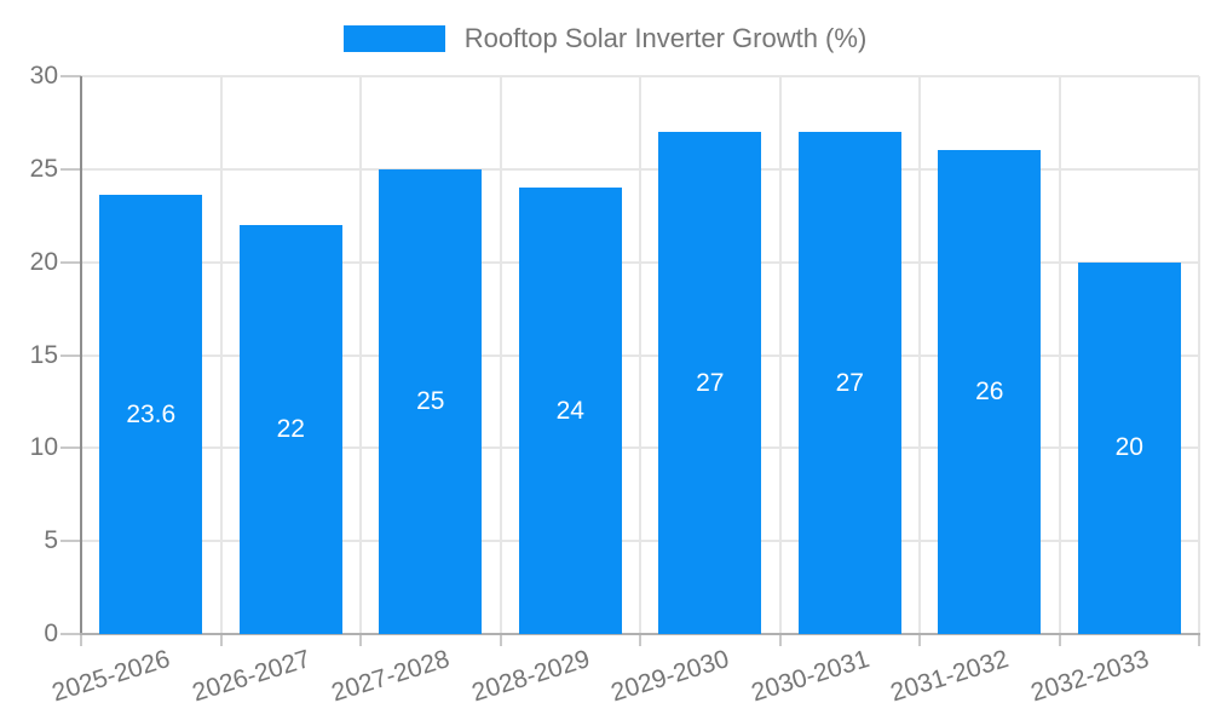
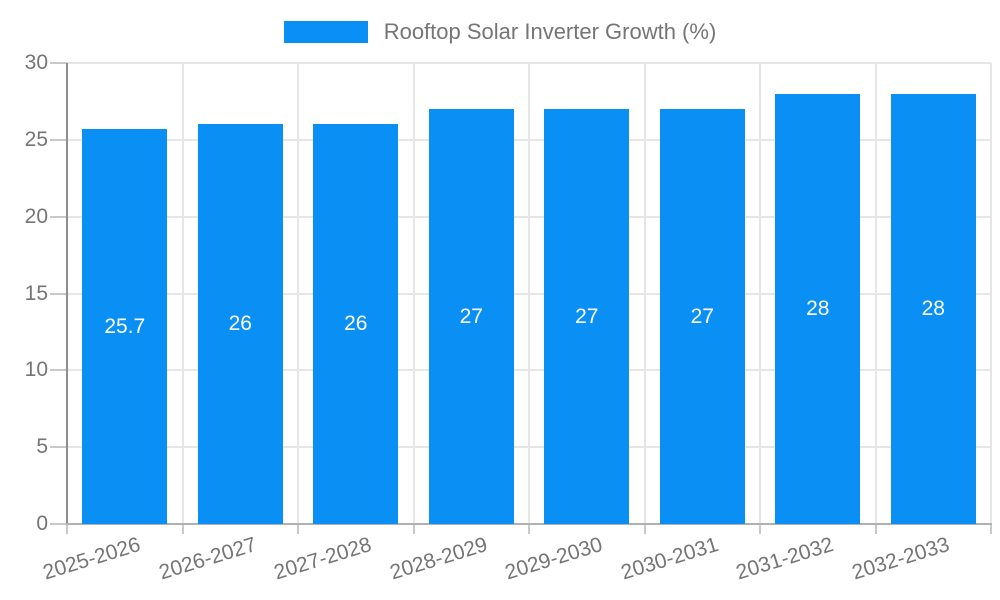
2025-2026: 23.6 -> 25.7
2026-2027: 22 -> 26
2027-2028: 25 -> 26
2028-2029: 24 -> 27
2031-2032: 26 -> 28
2032-2033: 20 -> 28
